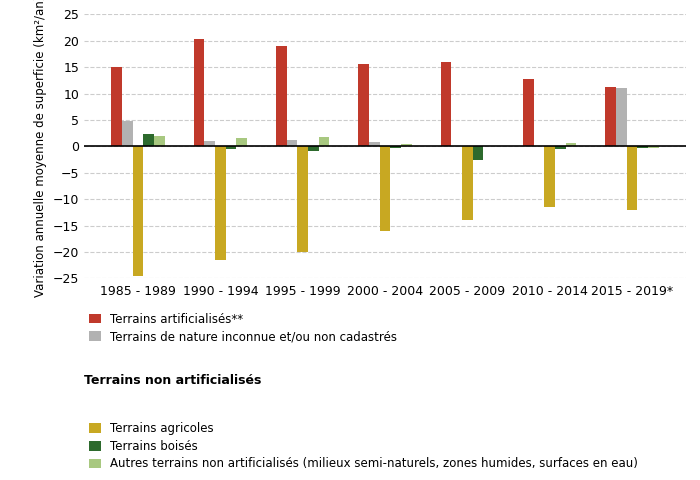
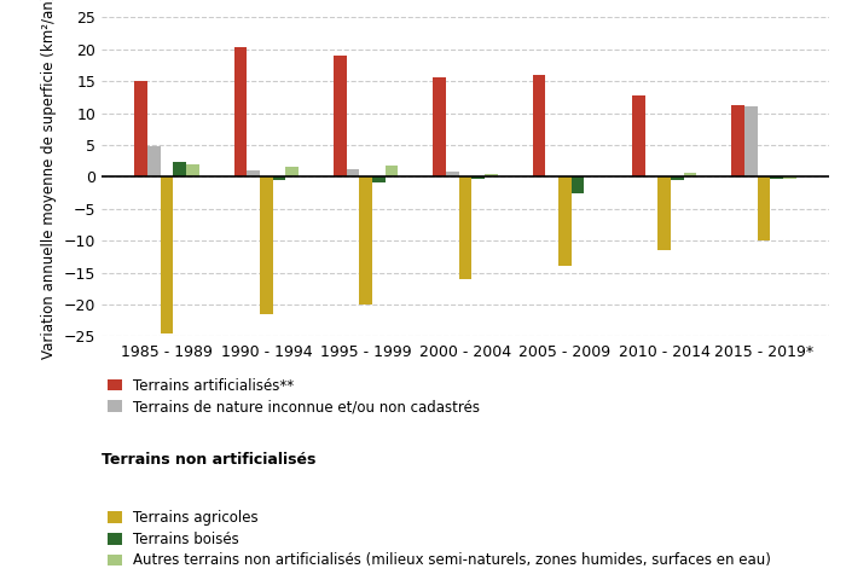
Terrains agricoles/2015 - 2019*: -12.0 -> -10.0
